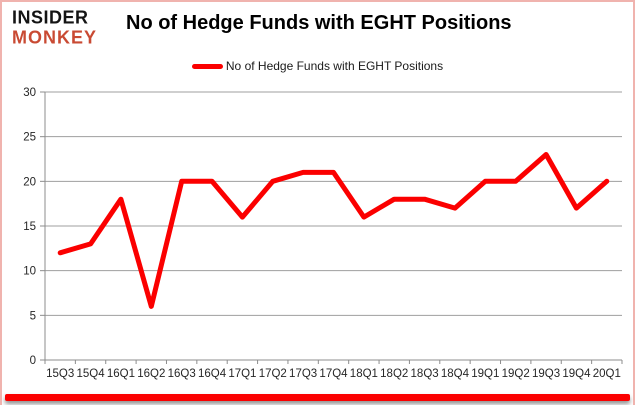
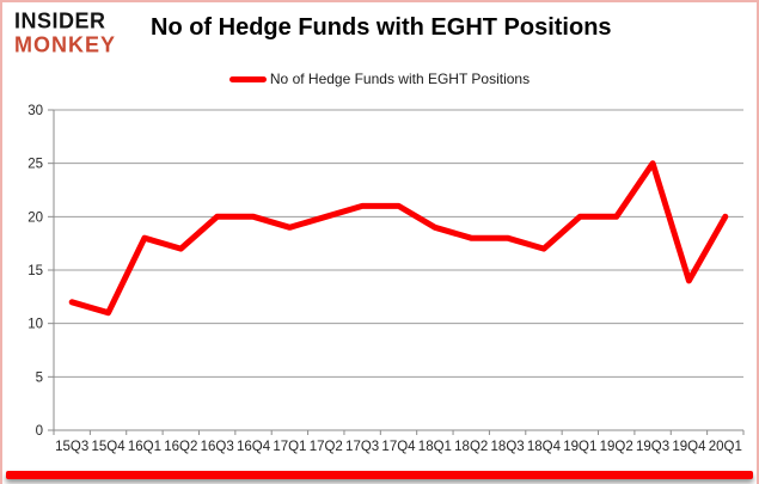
15Q4: 13 -> 11
16Q2: 6 -> 17
17Q1: 16 -> 19
18Q1: 16 -> 19
19Q3: 23 -> 25
19Q4: 17 -> 14
